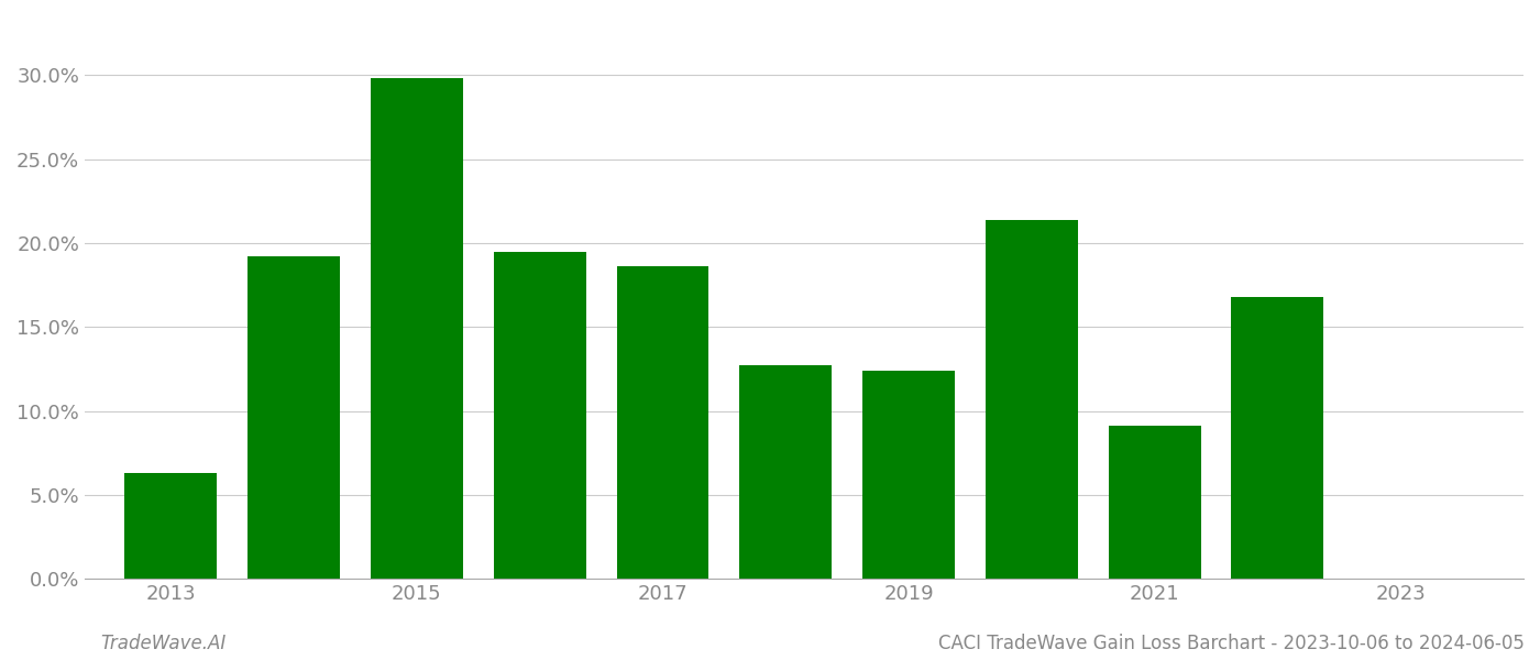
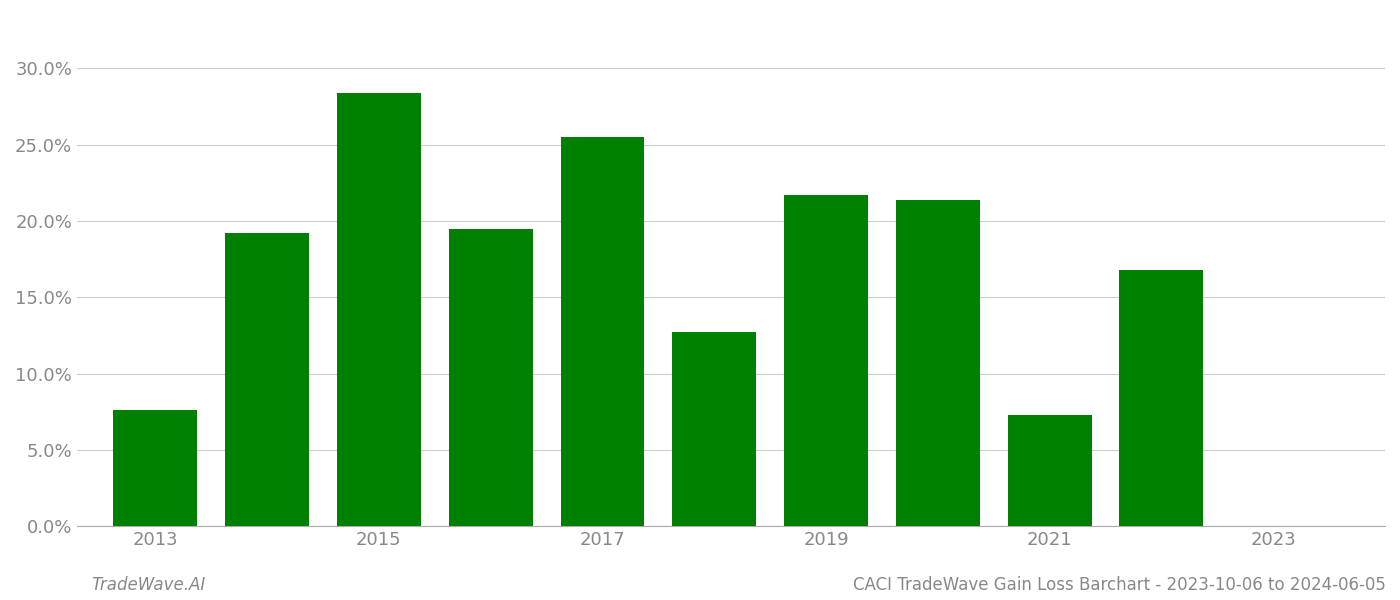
2013: 6.3% -> 7.6%
2015: 29.8% -> 28.4%
2017: 18.6% -> 25.5%
2019: 12.4% -> 21.7%
2021: 9.1% -> 7.3%
